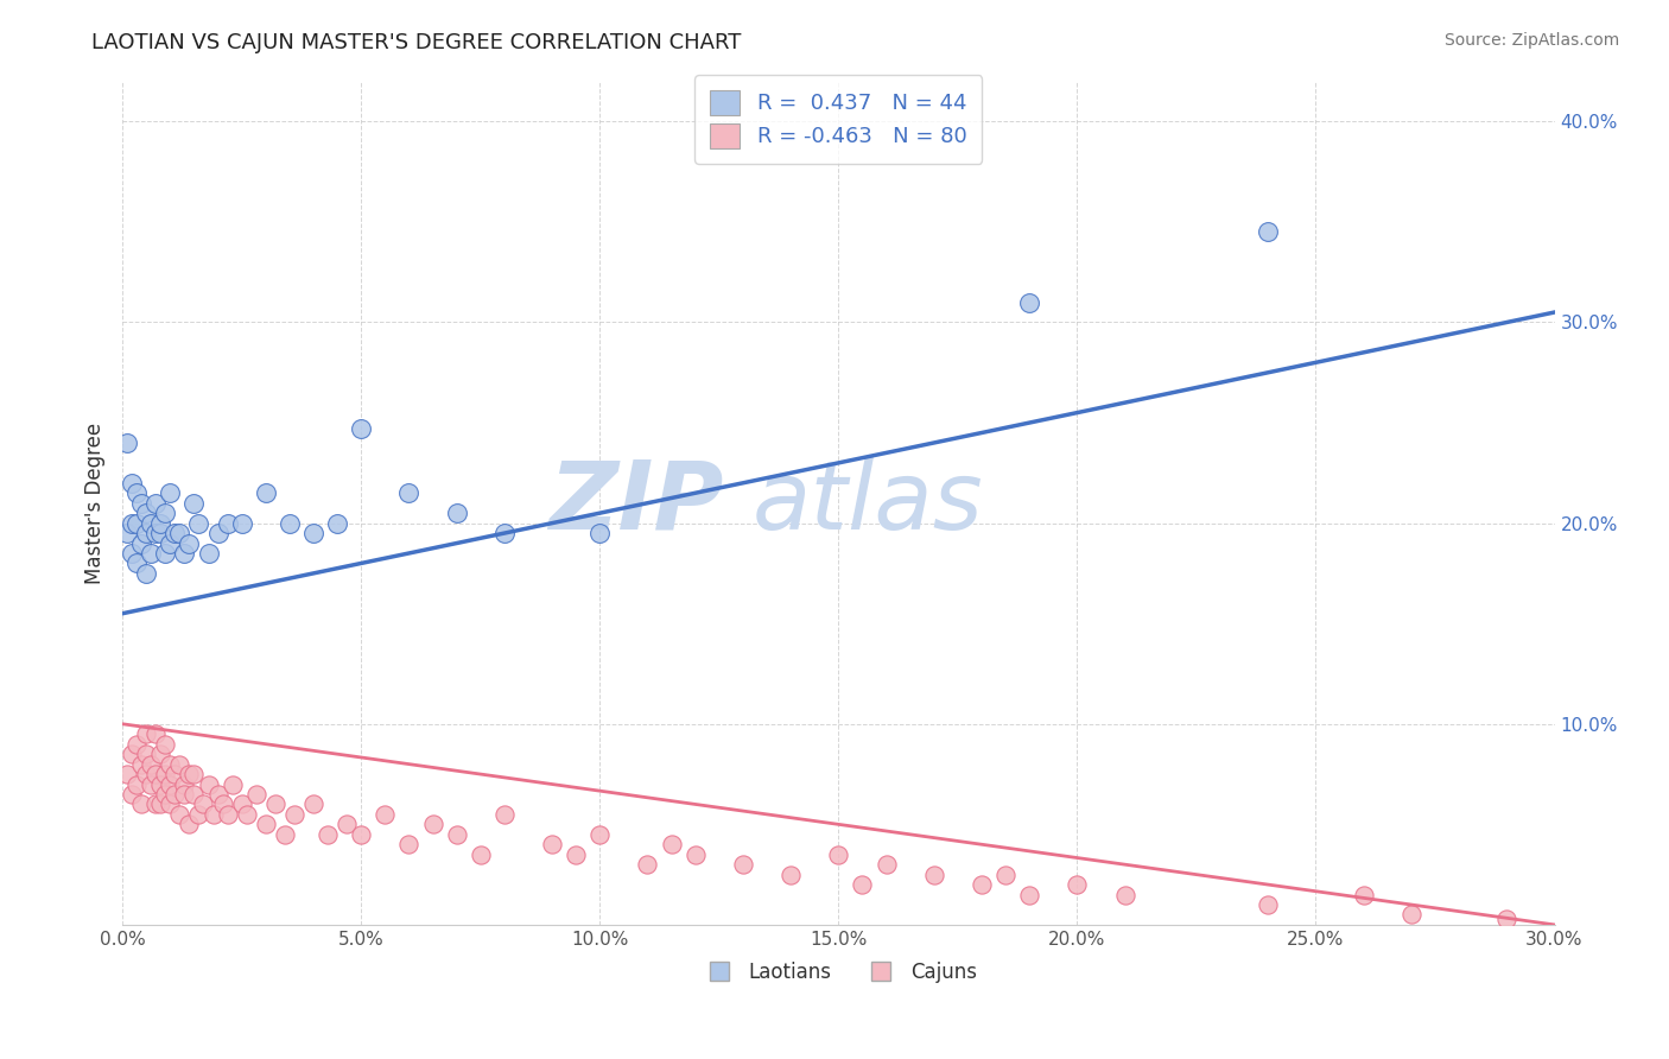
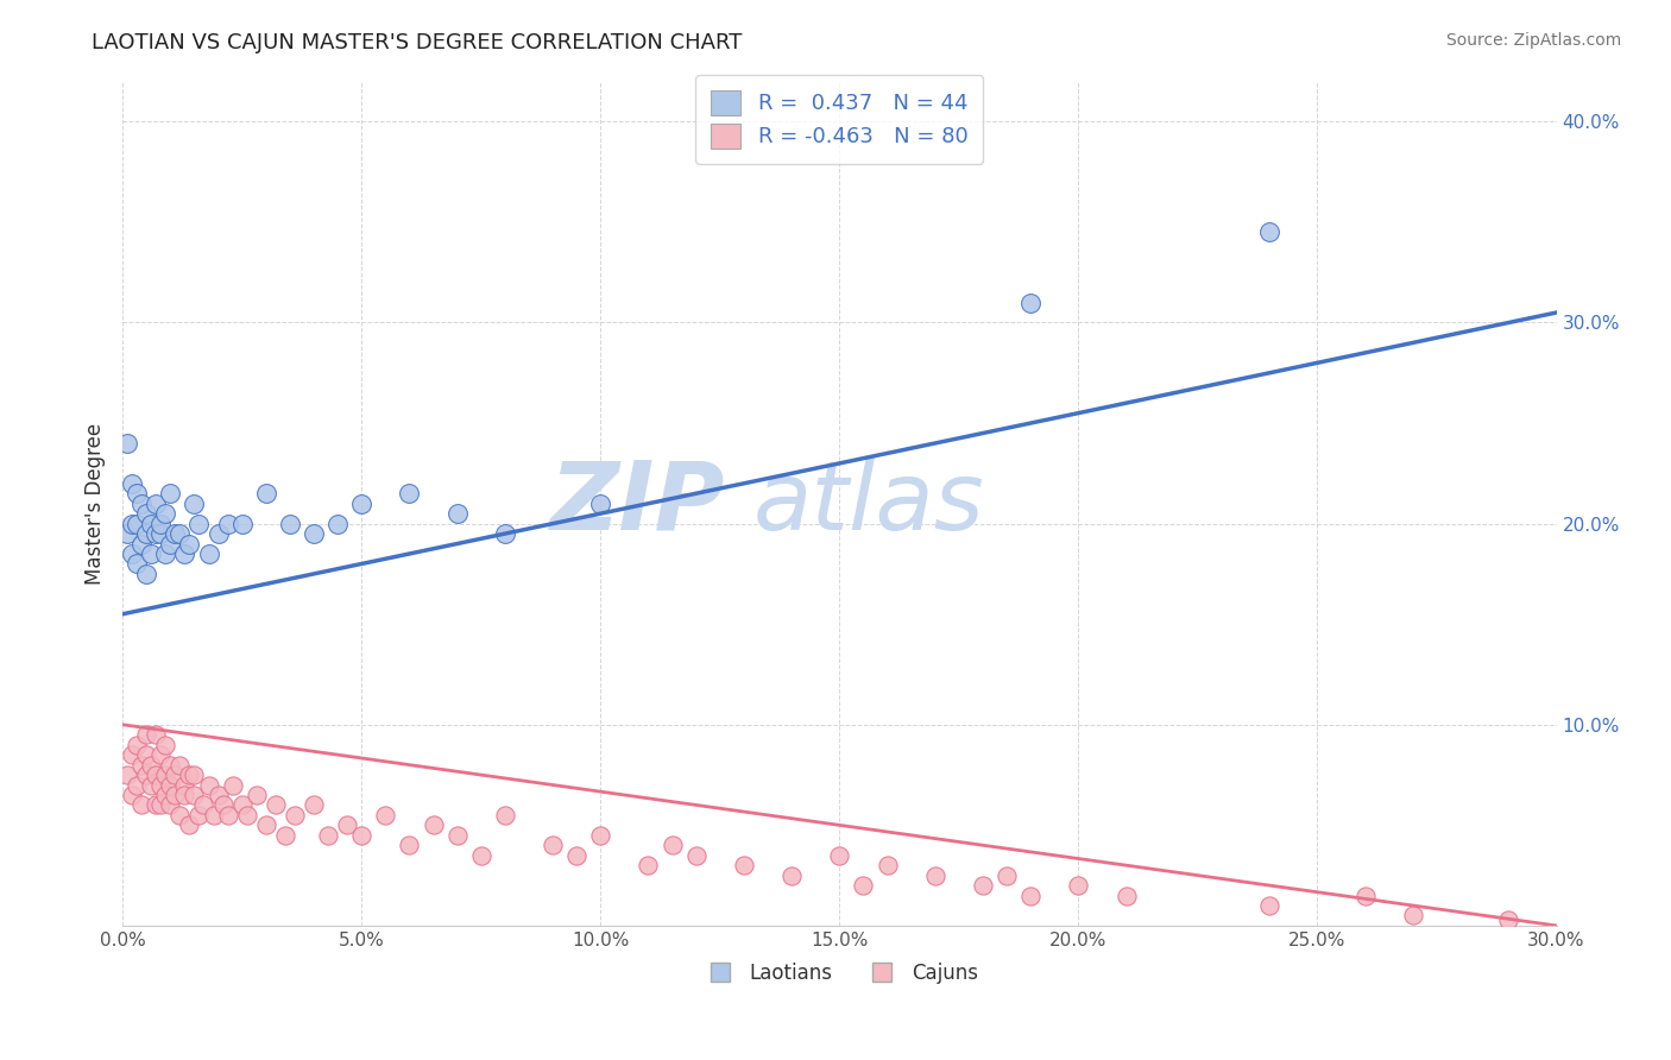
Laotians/5.0%: 24.7% -> 21.0%
Laotians/10.0%: 19.5% -> 21.0%
